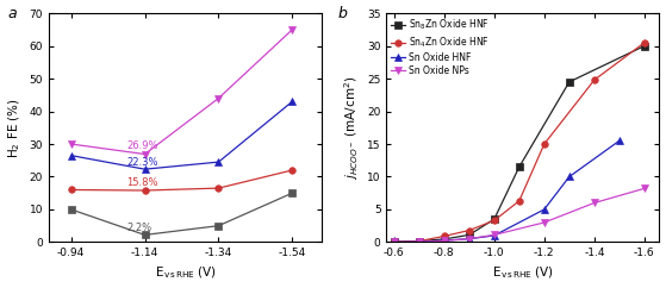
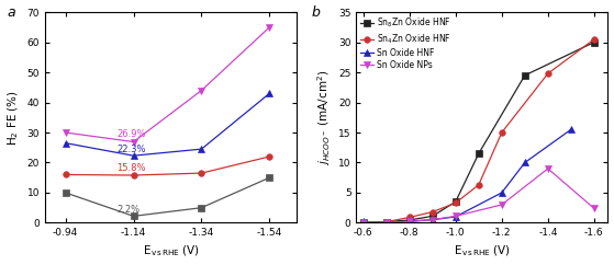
Sn Oxide NPs/-1.4: 6.0 -> 9.0
Sn Oxide NPs/-1.6: 8.2 -> 2.4
